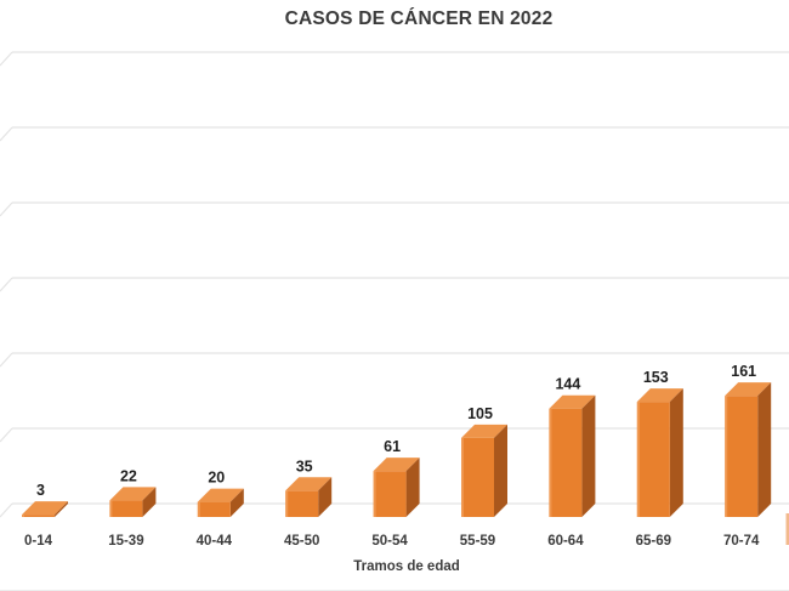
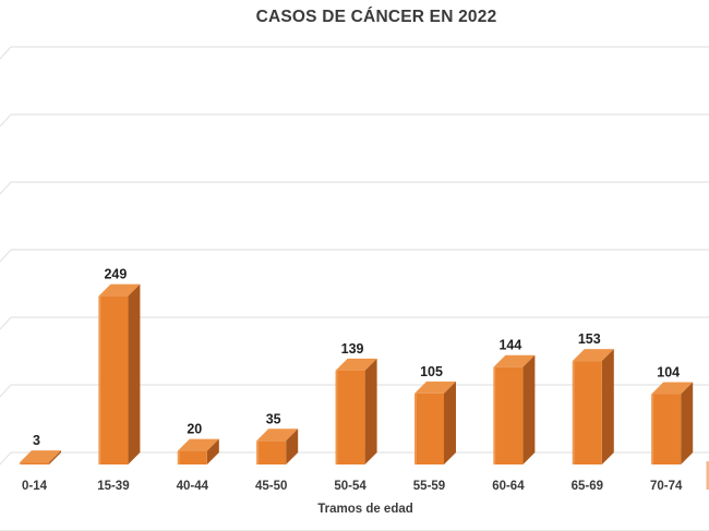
15-39: 22 -> 249
50-54: 61 -> 139
70-74: 161 -> 104
